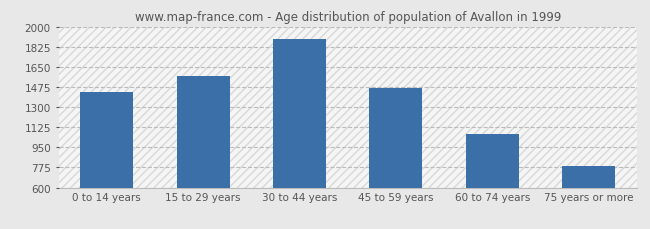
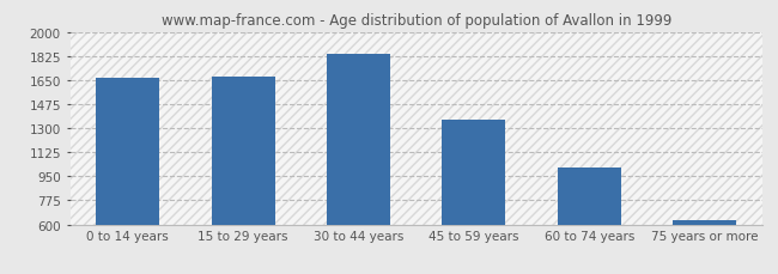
0 to 14 years: 1430 -> 1670
15 to 29 years: 1570 -> 1670
30 to 44 years: 1890 -> 1840
45 to 59 years: 1470 -> 1360
60 to 74 years: 1070 -> 1010
75 years or more: 790 -> 640
